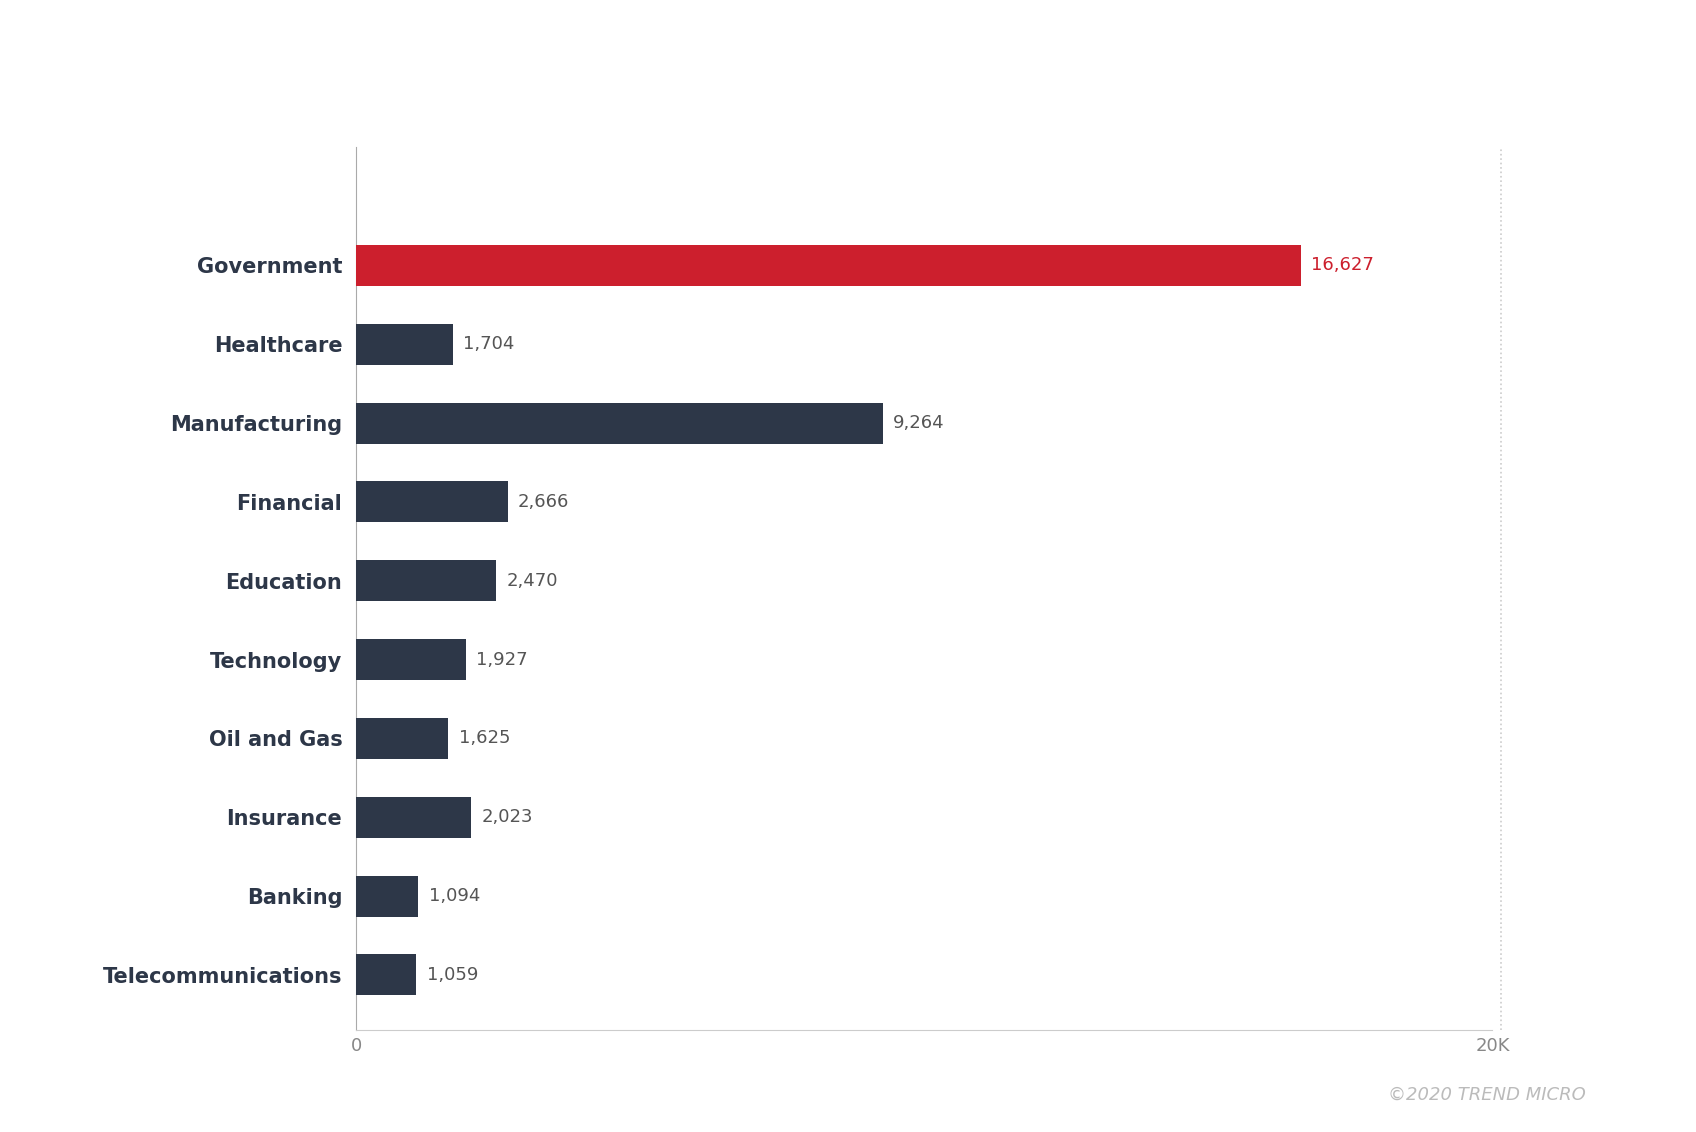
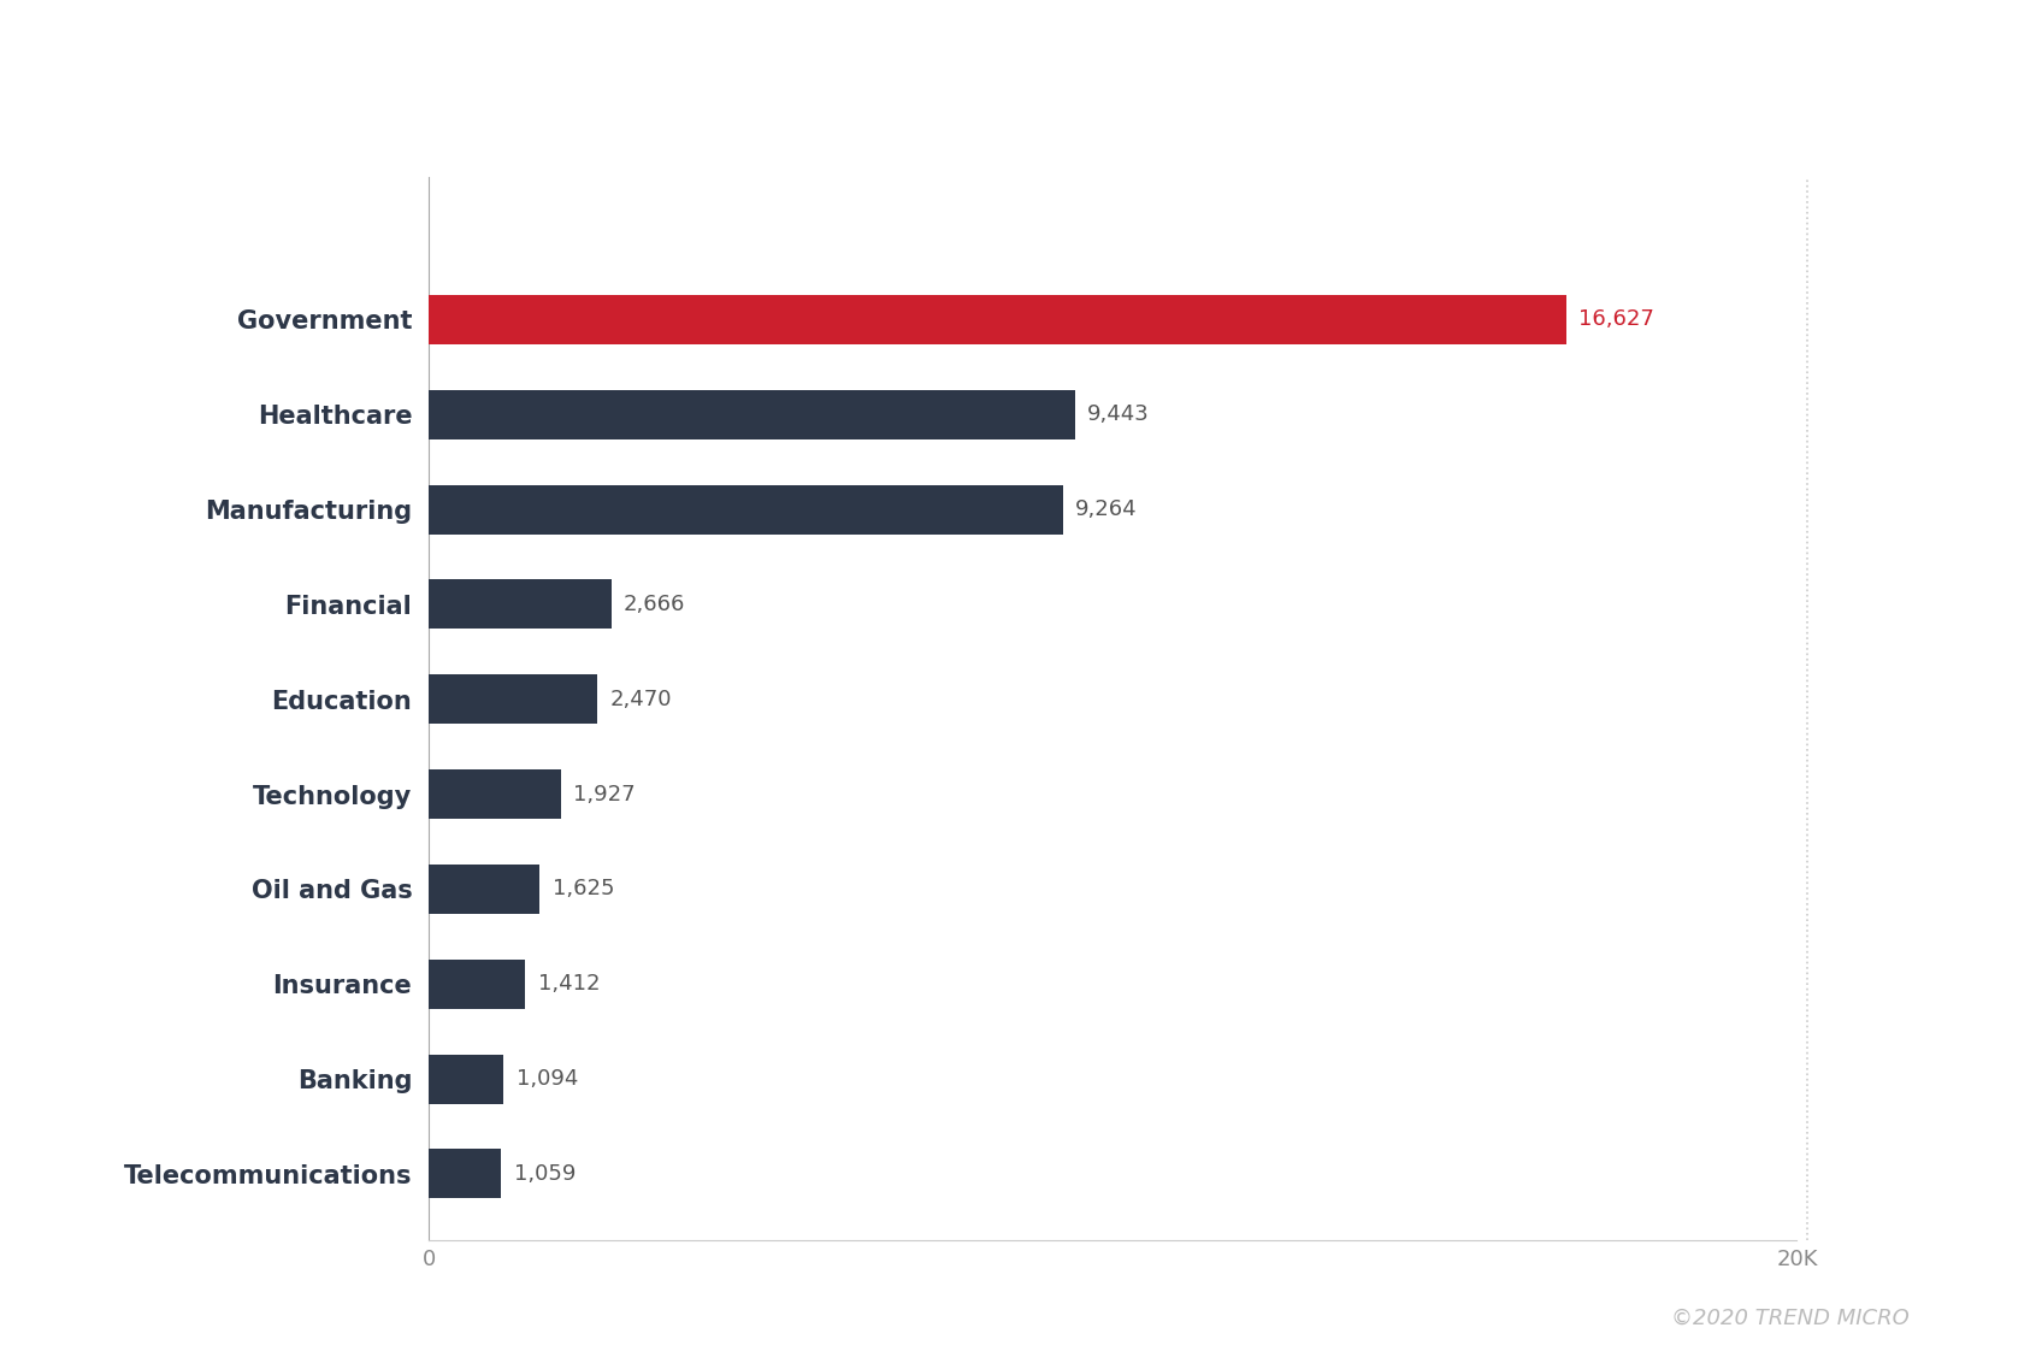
Healthcare: 1,704 -> 9,443
Insurance: 2,023 -> 1,412
